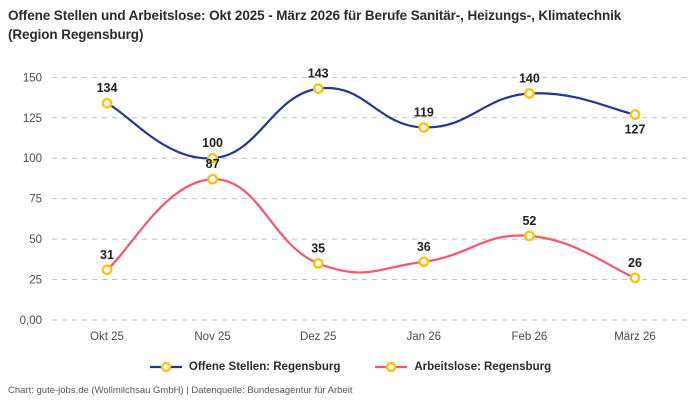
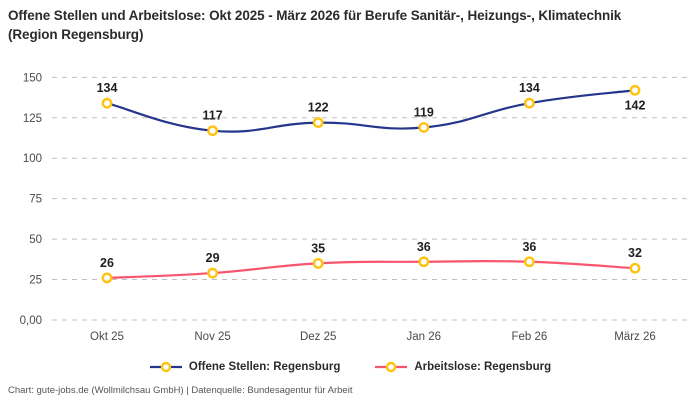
Arbeitslose: Regensburg/Okt 25: 31 -> 26
Offene Stellen: Regensburg/Nov 25: 100 -> 117
Arbeitslose: Regensburg/Nov 25: 87 -> 29
Offene Stellen: Regensburg/Dez 25: 143 -> 122
Offene Stellen: Regensburg/Feb 26: 140 -> 134
Arbeitslose: Regensburg/Feb 26: 52 -> 36
Offene Stellen: Regensburg/März 26: 127 -> 142
Arbeitslose: Regensburg/März 26: 26 -> 32
